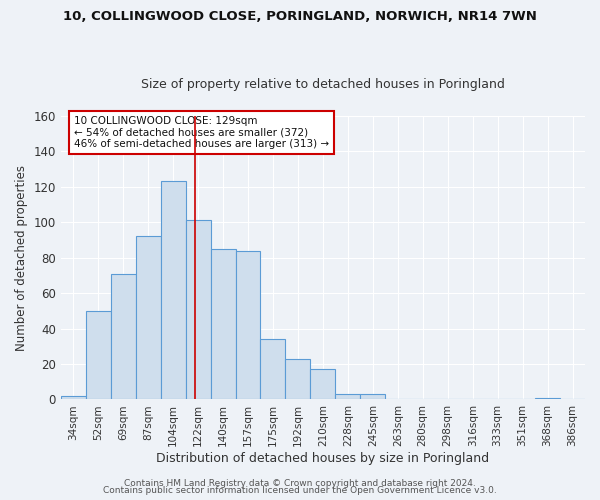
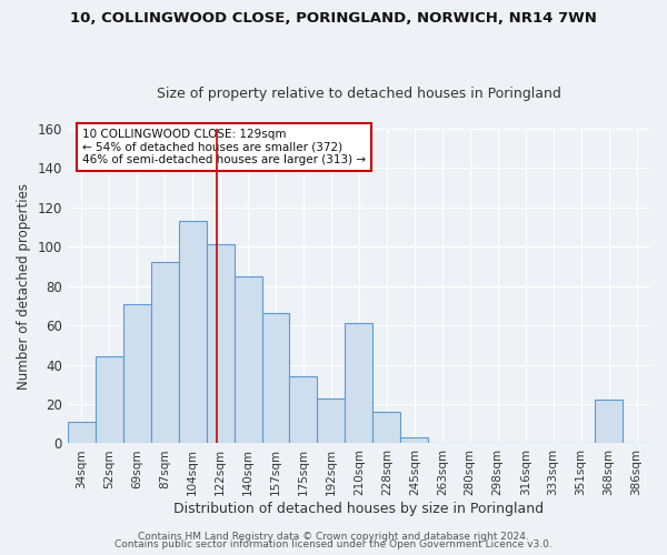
34sqm: 2 -> 11
52sqm: 50 -> 44
104sqm: 123 -> 113
157sqm: 84 -> 66
210sqm: 17 -> 61
228sqm: 3 -> 16
368sqm: 1 -> 22
